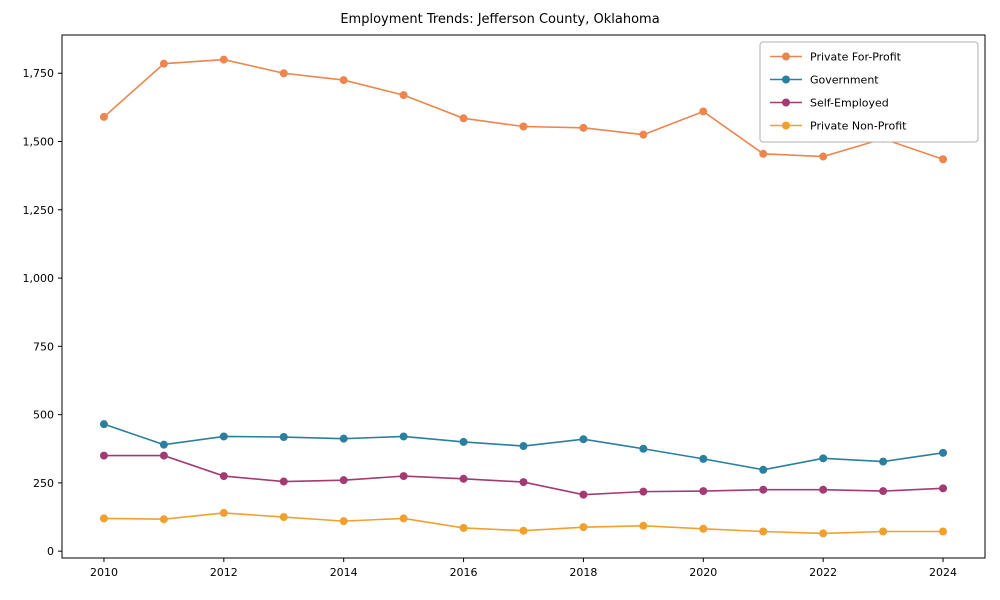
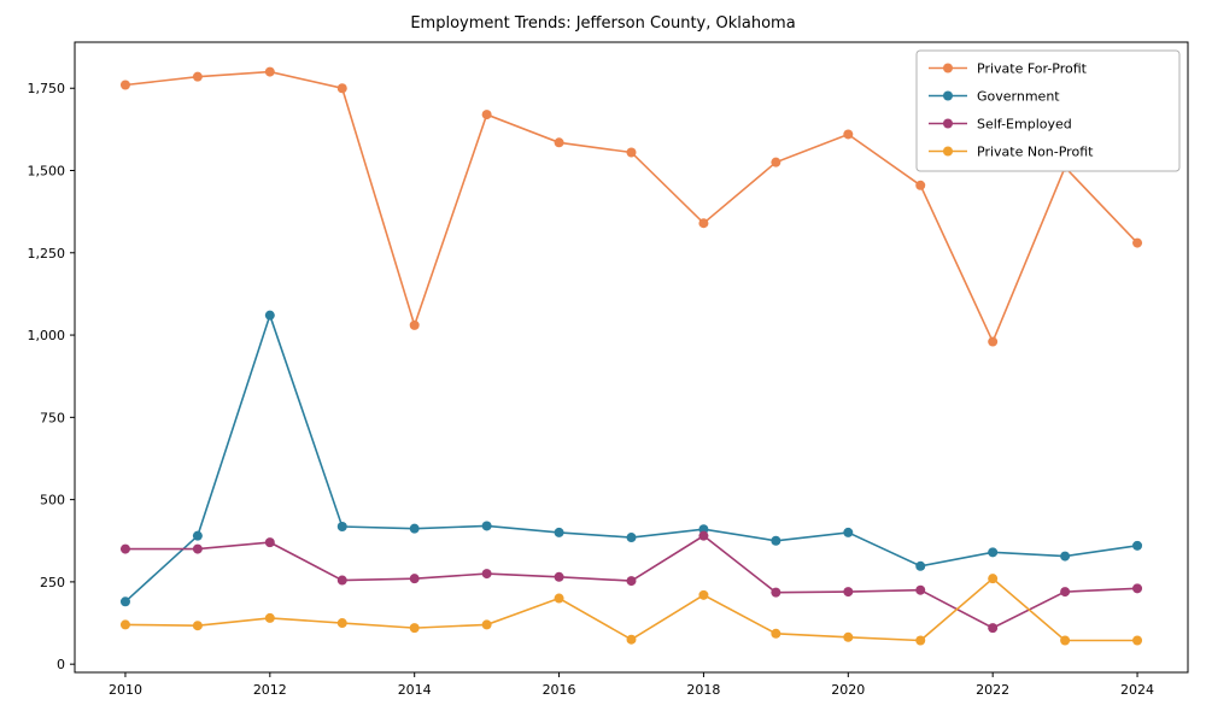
Private For-Profit/2010: 1590 -> 1760
Government/2010: 460 -> 190
Government/2012: 420 -> 1060
Self-Employed/2012: 280 -> 370
Private For-Profit/2014: 1720 -> 1030
Private Non-Profit/2016: 80 -> 200
Private For-Profit/2018: 1550 -> 1340
Self-Employed/2018: 210 -> 390
Private Non-Profit/2018: 90 -> 210
Government/2020: 340 -> 400
Private For-Profit/2022: 1440 -> 980
Self-Employed/2022: 220 -> 110
Private Non-Profit/2022: 60 -> 260
Private For-Profit/2024: 1440 -> 1280
